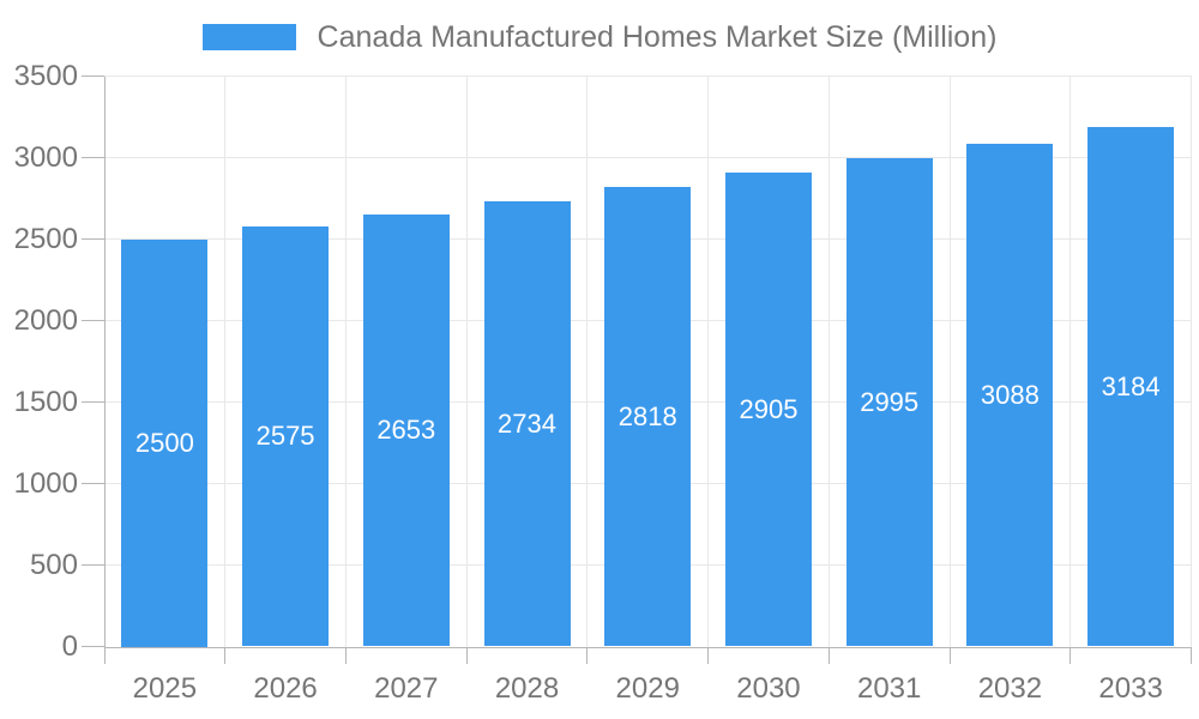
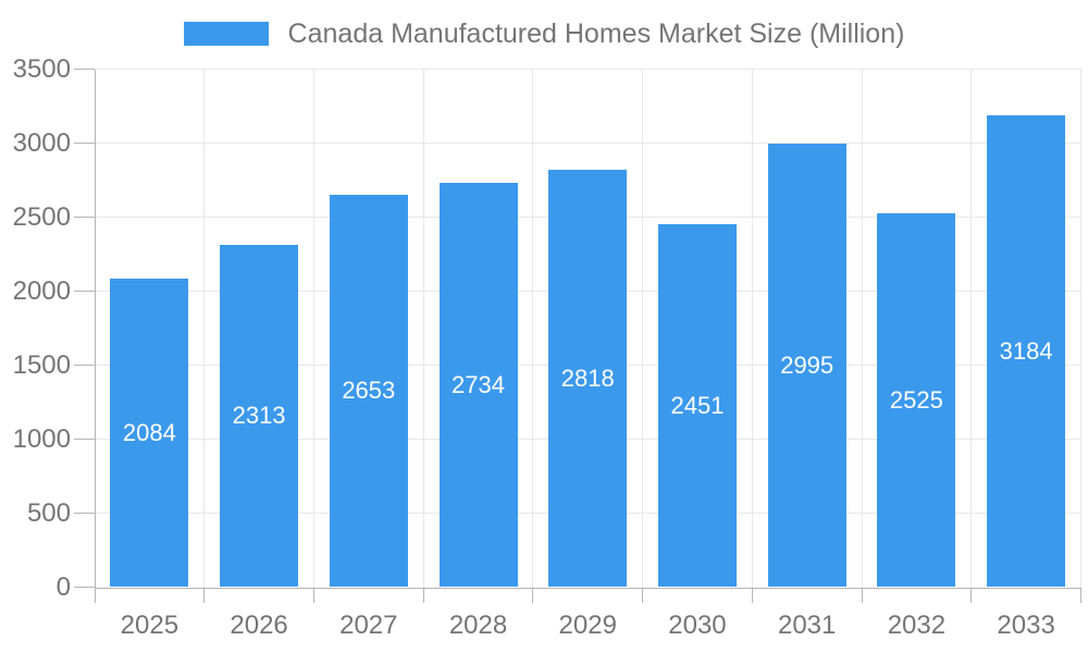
2025: 2500 -> 2084
2026: 2575 -> 2313
2030: 2905 -> 2451
2032: 3088 -> 2525
